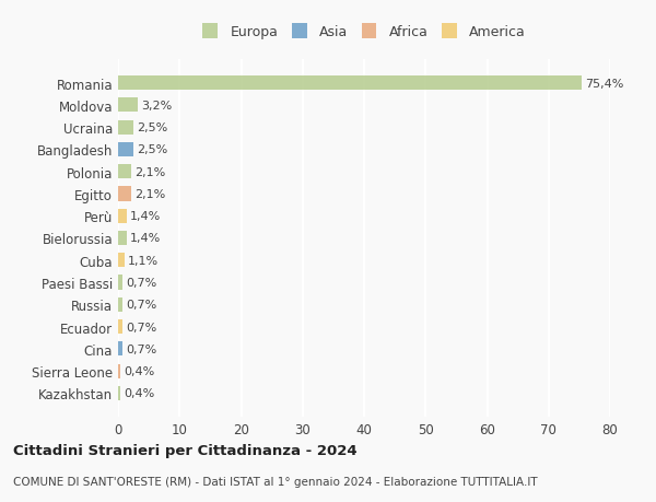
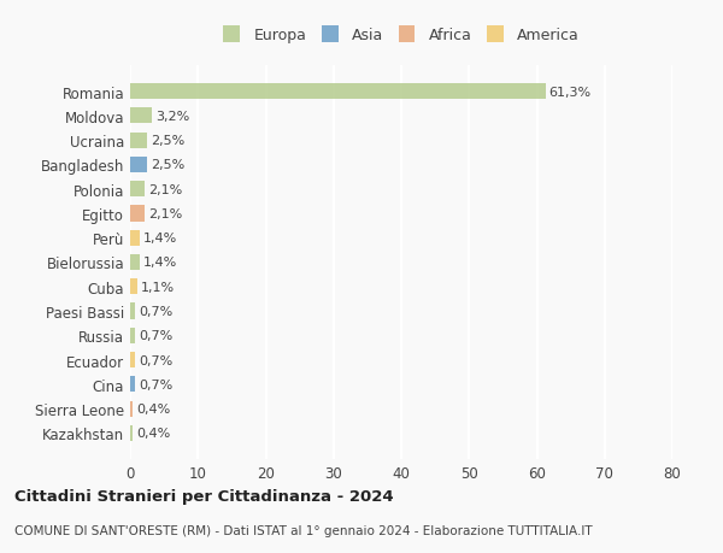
Romania: 75,4% -> 61,3%
